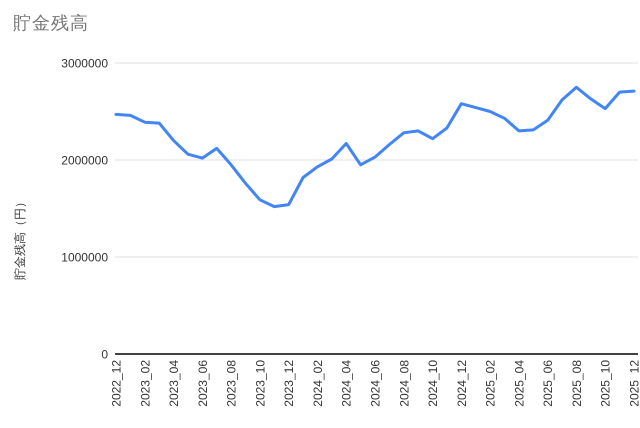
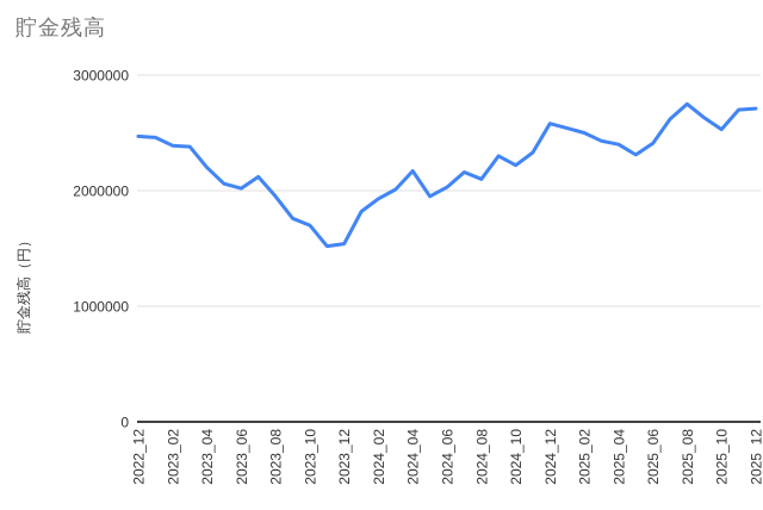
2023_10: 1600000 -> 1700000
2024_08: 2300000 -> 2100000
2025_04: 2300000 -> 2400000
